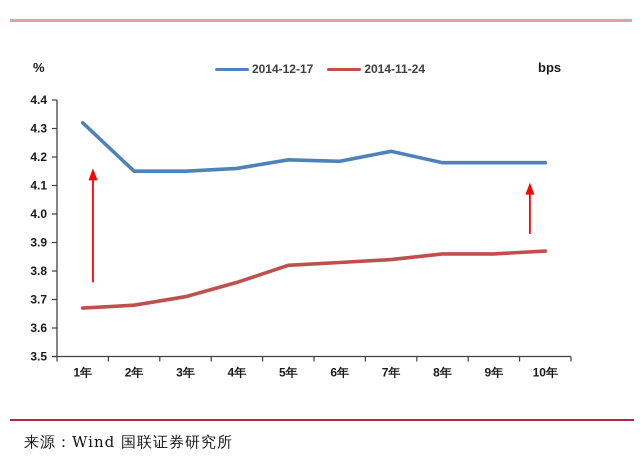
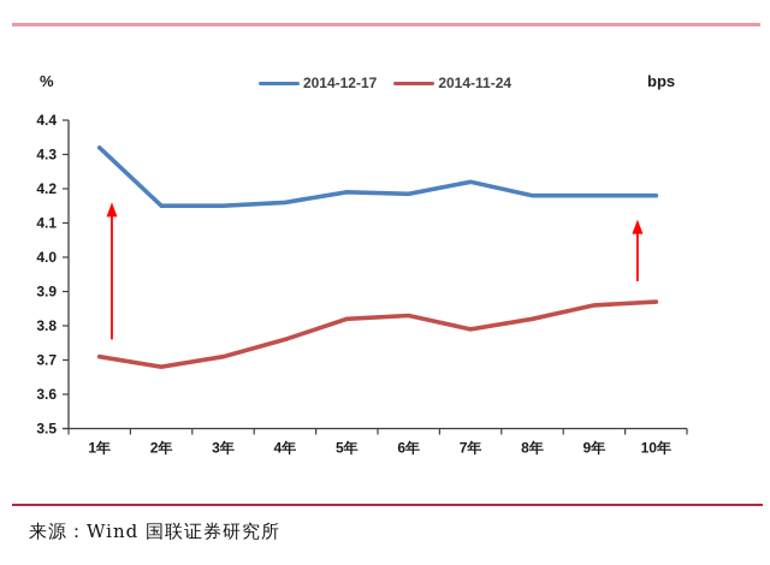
2014-11-24/1年: 3.67 -> 3.71
2014-11-24/7年: 3.84 -> 3.79
2014-11-24/8年: 3.86 -> 3.82
